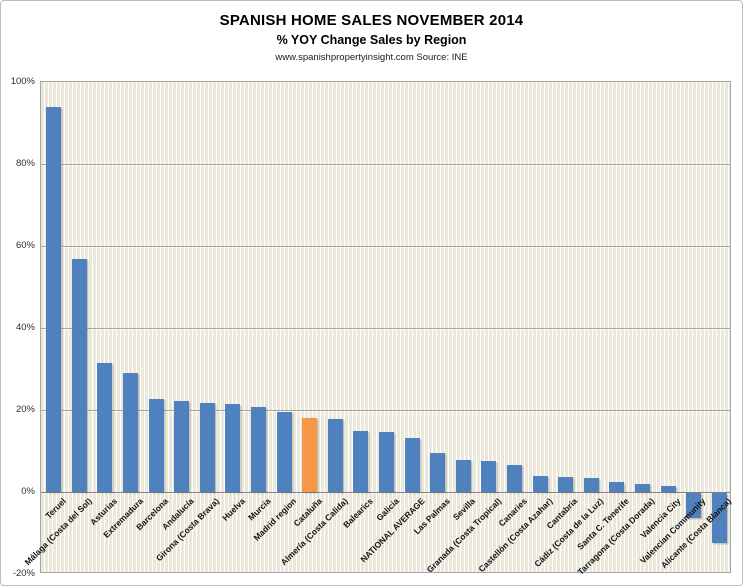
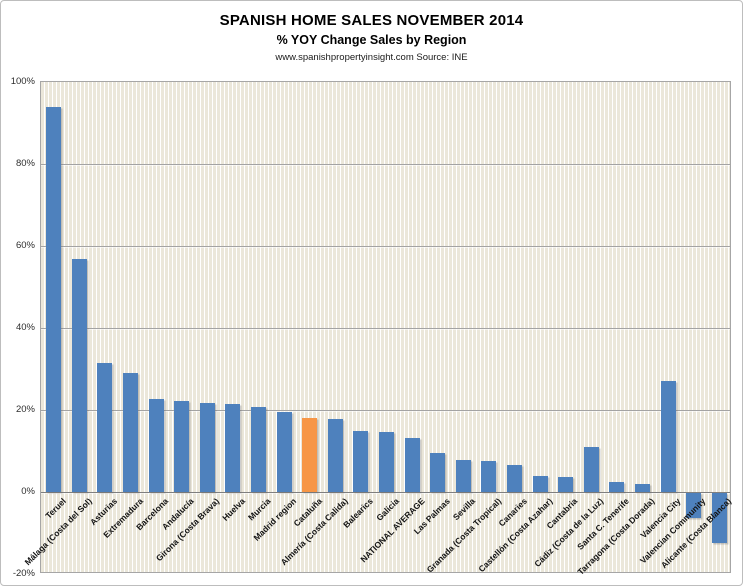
Cádiz (Costa de la Luz): 4% -> 11%
Valencia City: 1% -> 27%
